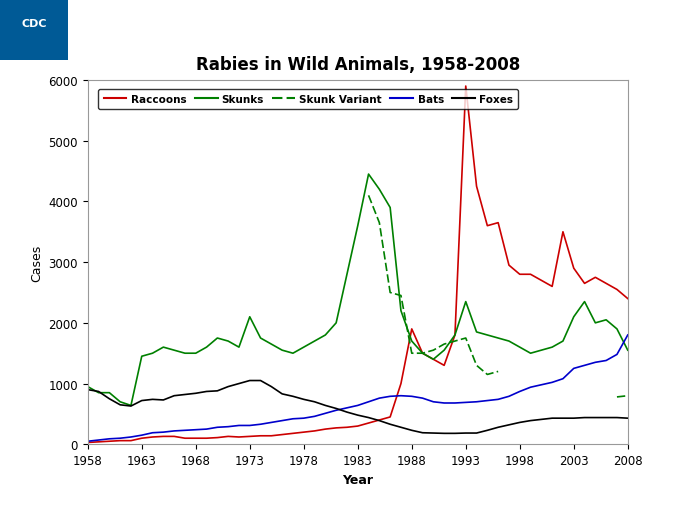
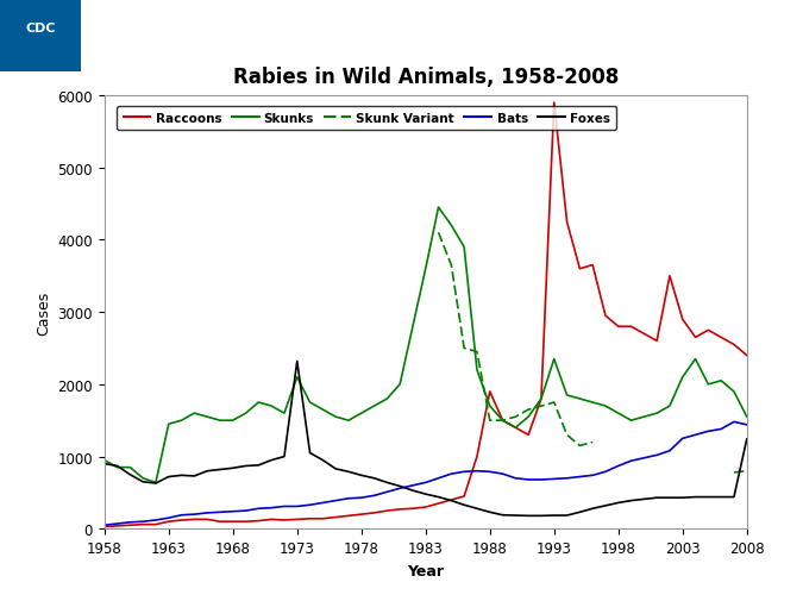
Foxes/1973: 1050 -> 2320
Bats/2008: 1800 -> 1440
Foxes/2008: 430 -> 1240
